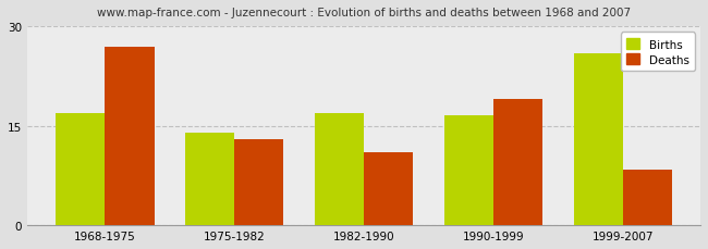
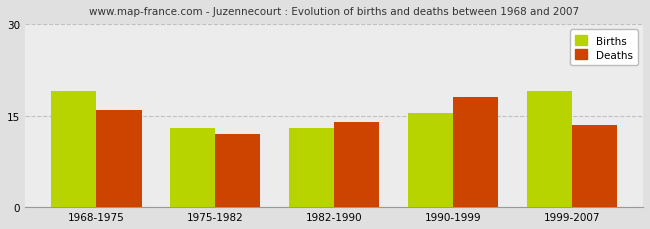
Births/1968-1975: 17.0 -> 19.0
Deaths/1968-1975: 27.0 -> 16.0
Births/1975-1982: 14.0 -> 13.0
Deaths/1975-1982: 13.0 -> 12.0
Births/1982-1990: 17.0 -> 13.0
Deaths/1982-1990: 11.0 -> 14.0
Births/1990-1999: 16.6 -> 15.5
Deaths/1990-1999: 19.0 -> 18.0
Births/1999-2007: 26.0 -> 19.0
Deaths/1999-2007: 8.4 -> 13.5
